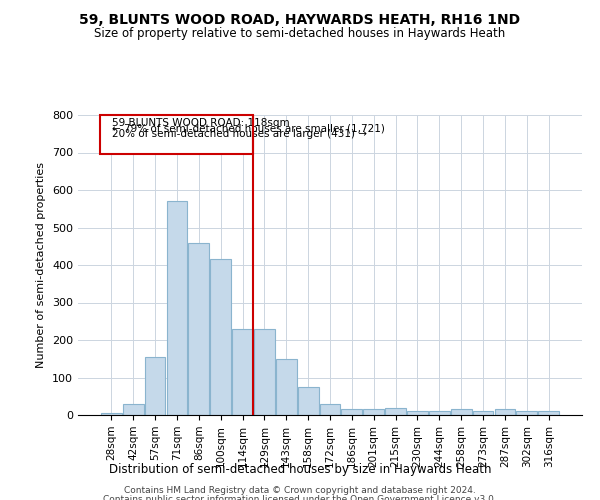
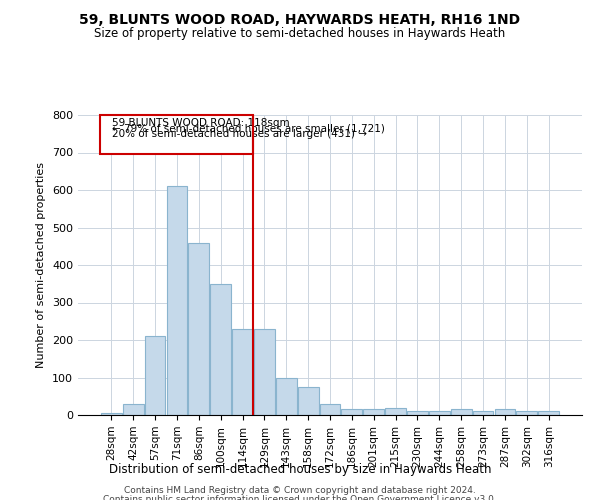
57sqm: 155 -> 210
71sqm: 570 -> 610
100sqm: 415 -> 350
143sqm: 150 -> 100
